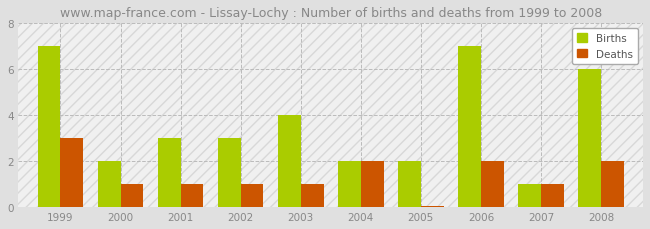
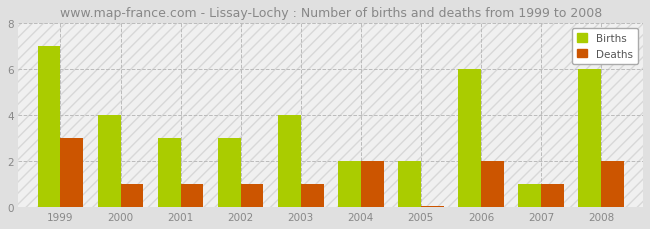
Births/2000: 2 -> 4
Births/2006: 7 -> 6
